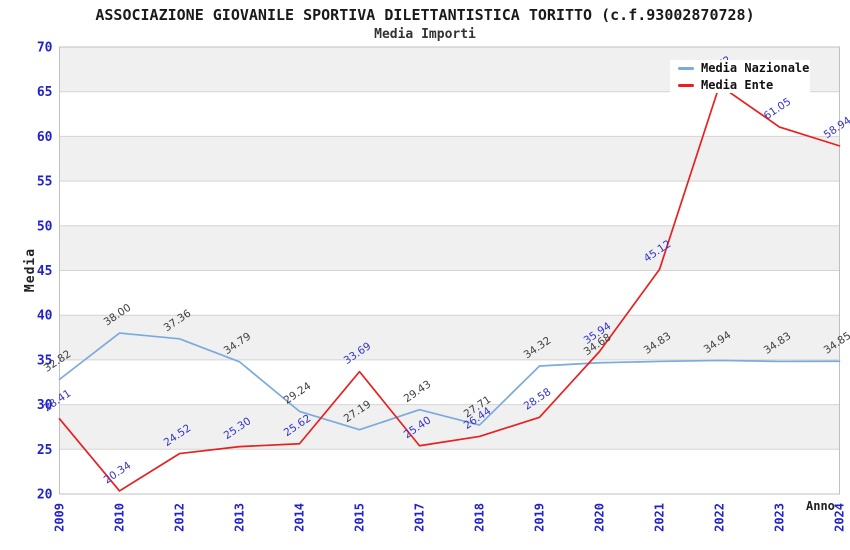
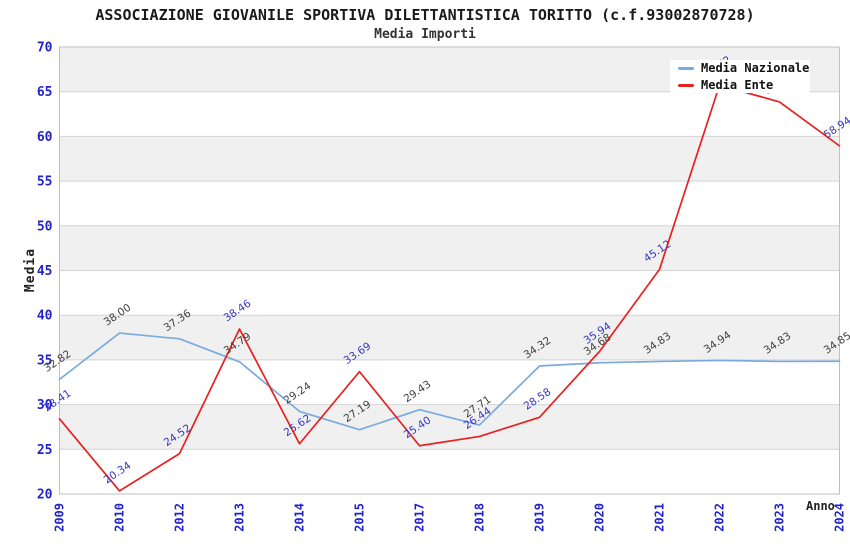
Media Ente/2013: 25.30 -> 38.46
Media Ente/2023: 61.05 -> 63.86
